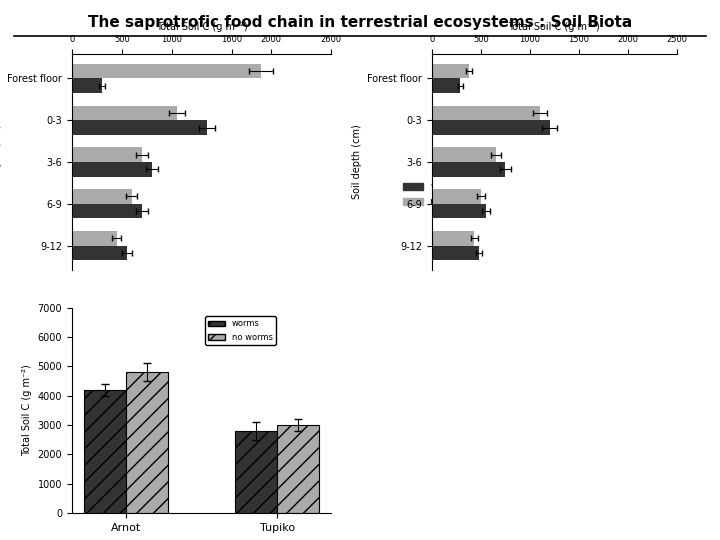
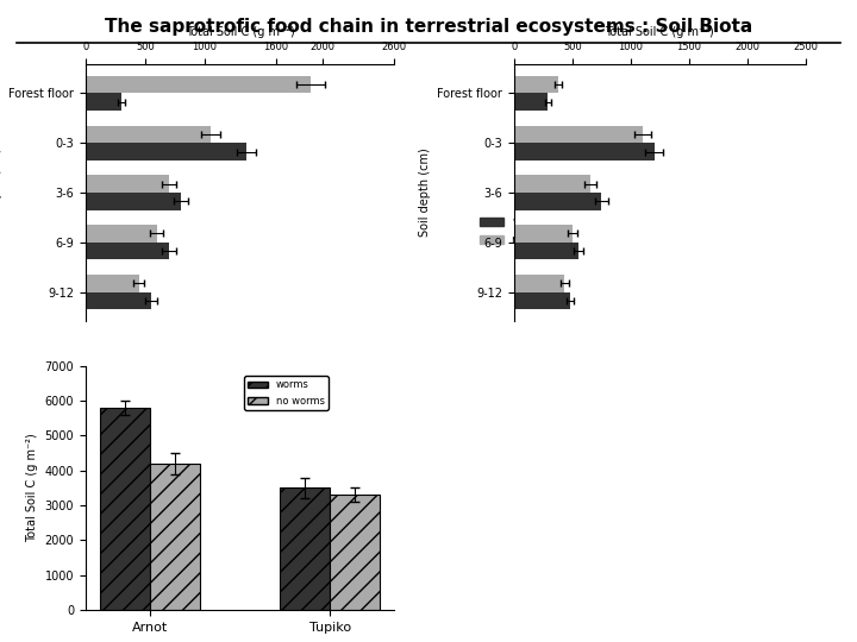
worms/Arnot: 4200 -> 5800
no worms/Arnot: 4800 -> 4200
worms/Tupiko: 2800 -> 3500
no worms/Tupiko: 3000 -> 3300
